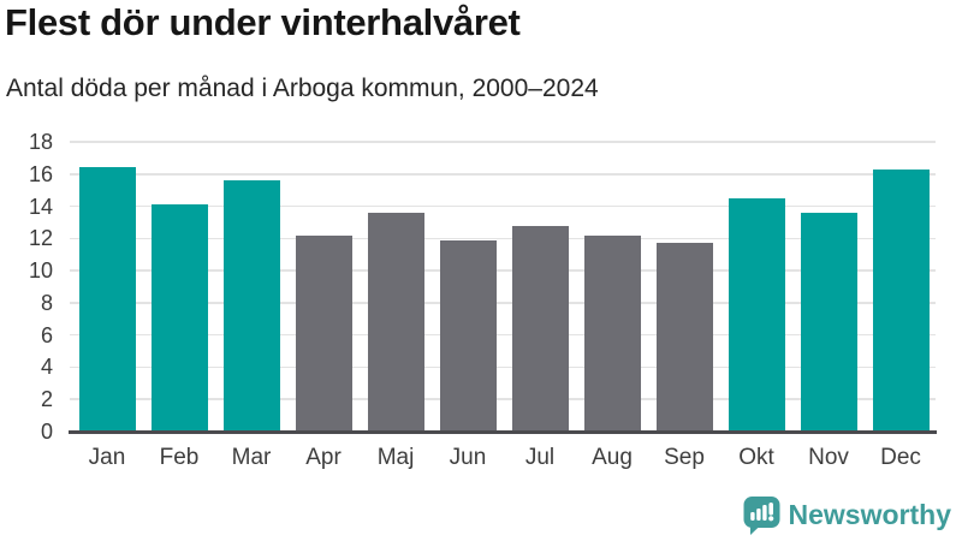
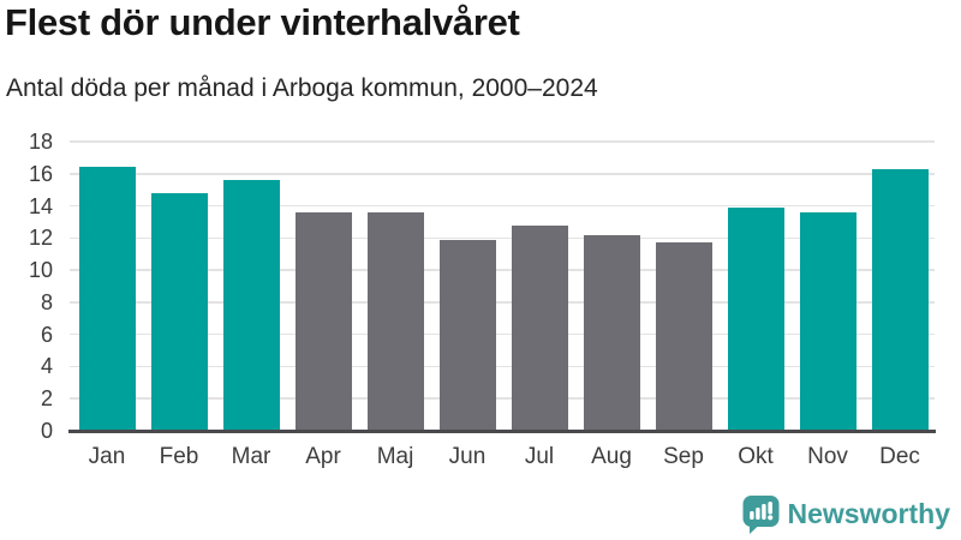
Feb: 14.1 -> 14.8
Apr: 12.2 -> 13.6
Okt: 14.5 -> 13.9
